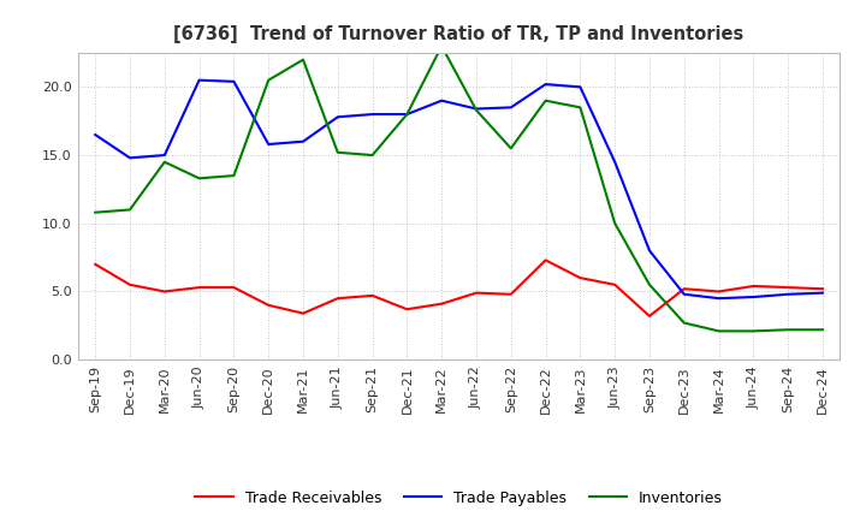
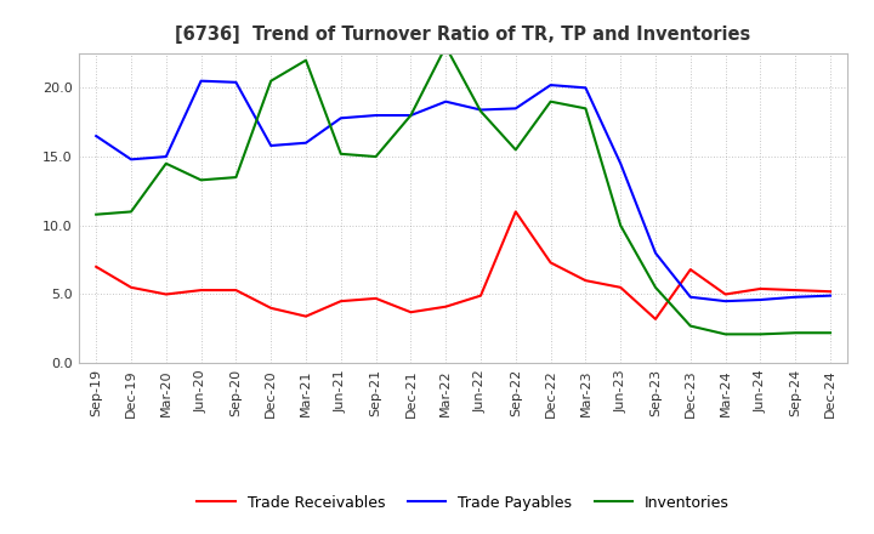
Trade Receivables/Sep-22: 4.8 -> 11.0
Trade Receivables/Dec-23: 5.2 -> 6.8
